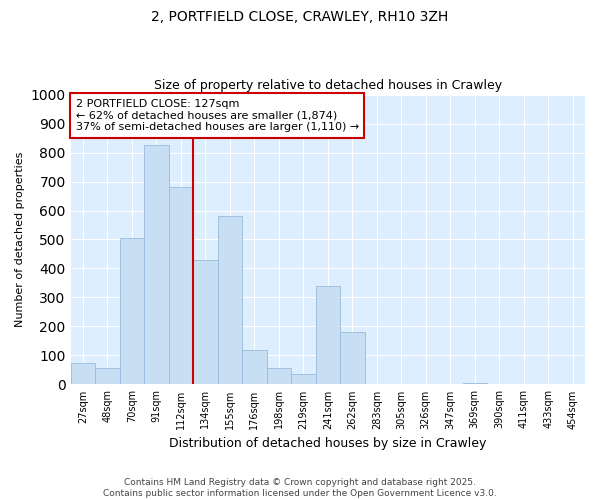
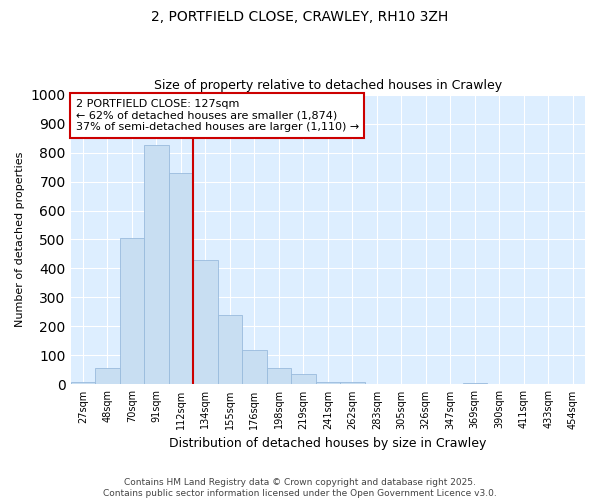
27sqm: 75 -> 8
112sqm: 680 -> 728
155sqm: 580 -> 240
241sqm: 340 -> 10
262sqm: 180 -> 10
